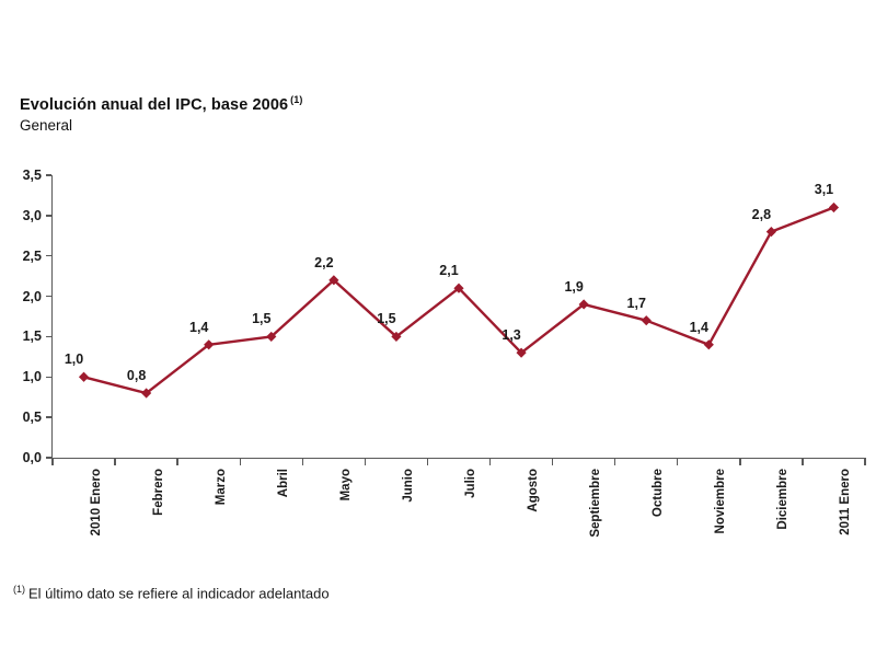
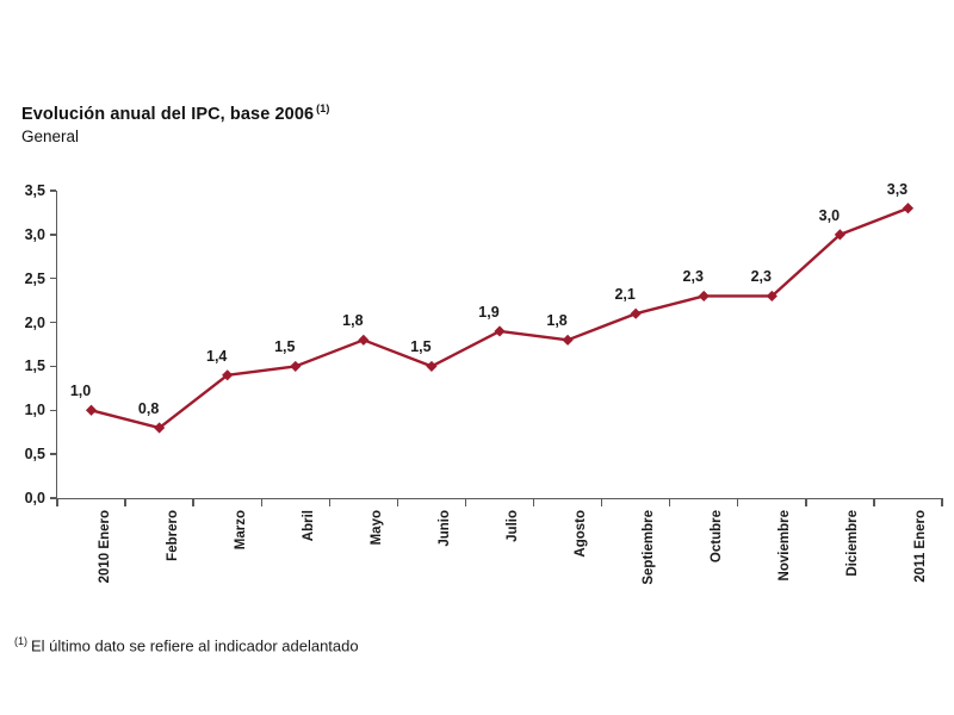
Mayo: 2,2 -> 1,8
Julio: 2,1 -> 1,9
Agosto: 1,3 -> 1,8
Septiembre: 1,9 -> 2,1
Octubre: 1,7 -> 2,3
Noviembre: 1,4 -> 2,3
Diciembre: 2,8 -> 3,0
2011 Enero: 3,1 -> 3,3
